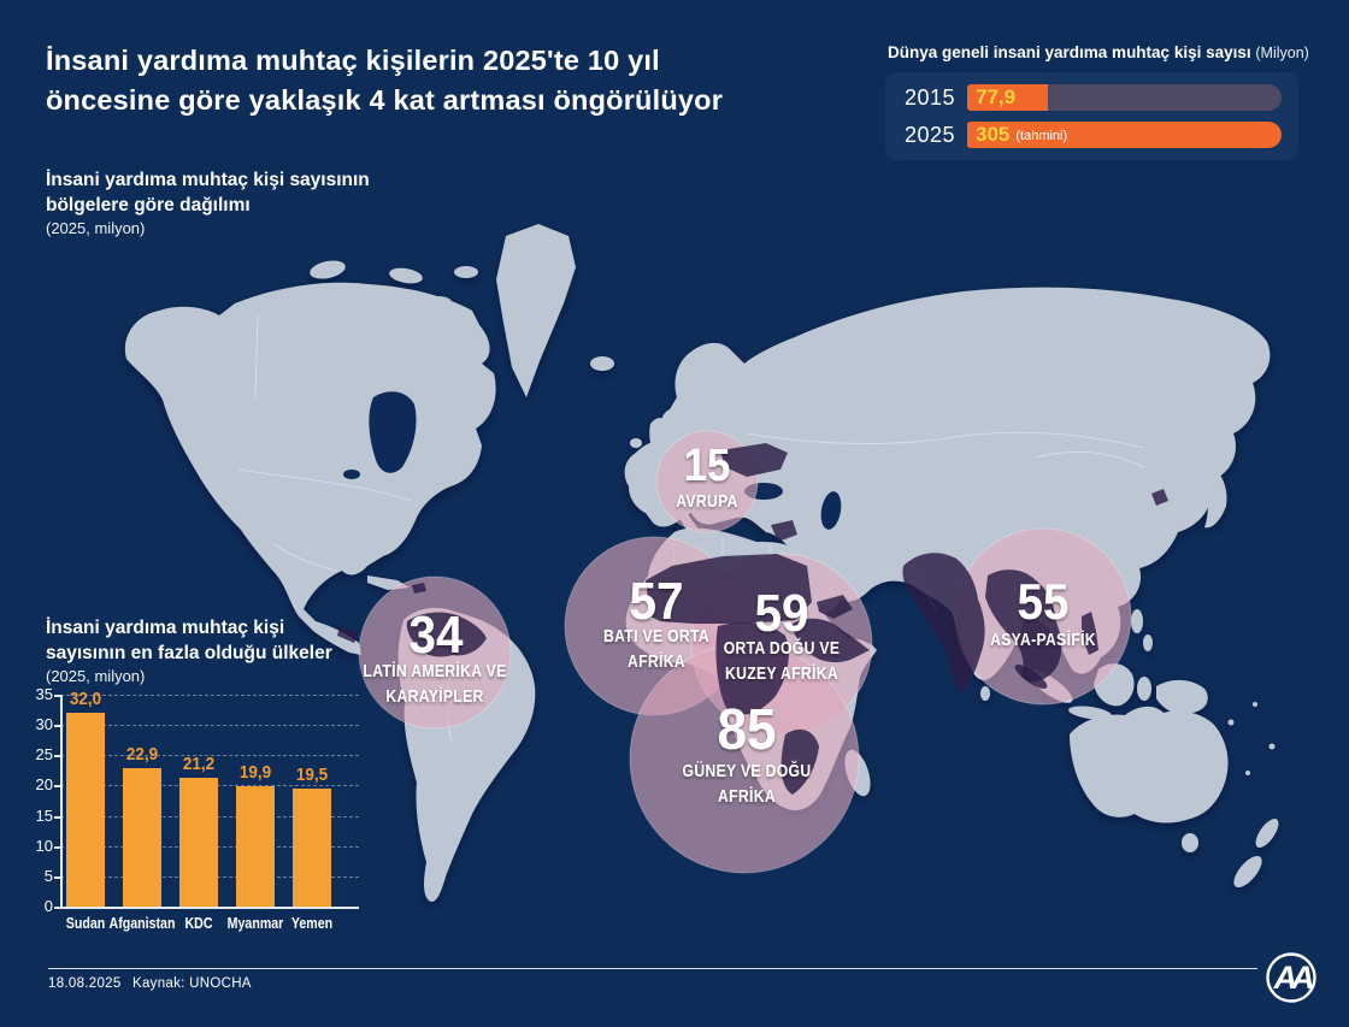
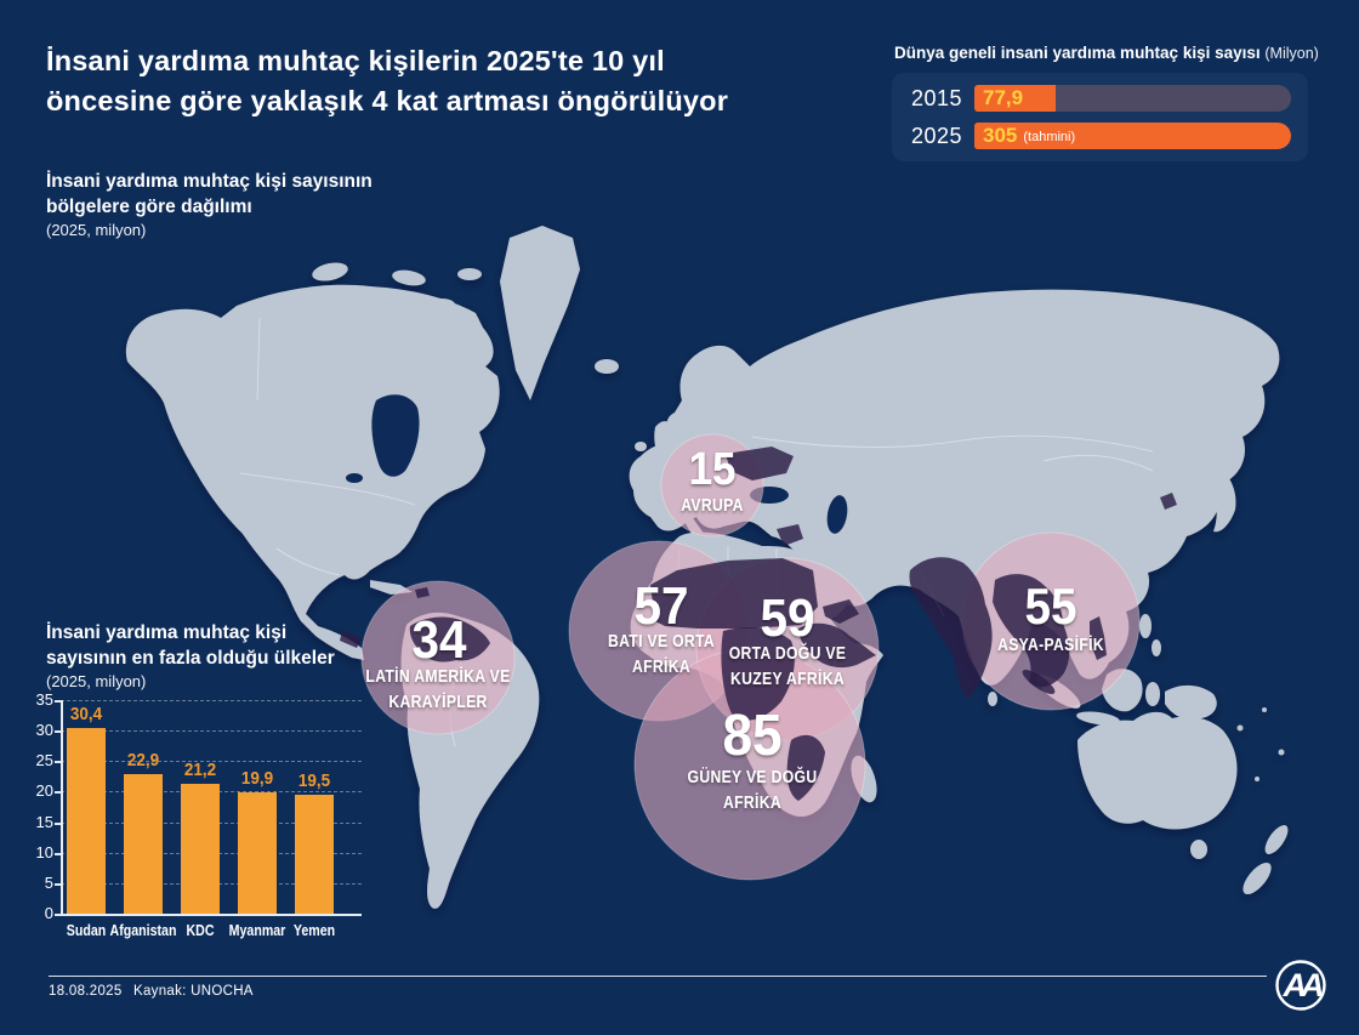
İnsani yardıma muhtaç kişi sayısının en fazla olduğu ülkeler/Sudan: 32,0 -> 30,4
